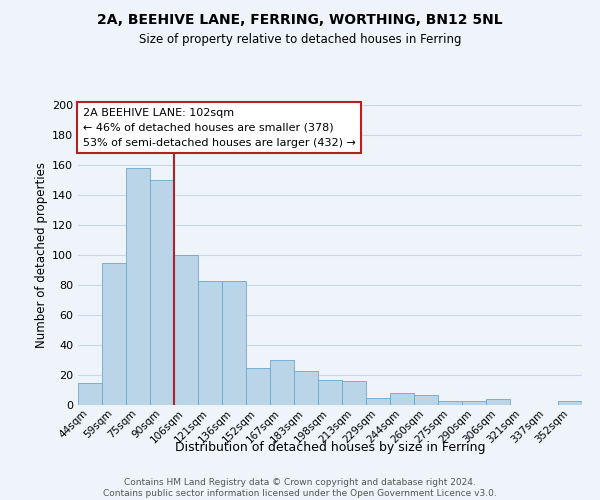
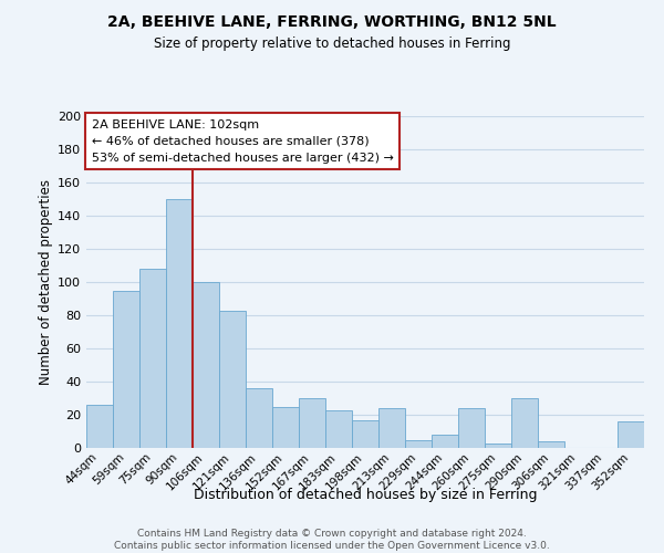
44sqm: 15 -> 26
75sqm: 158 -> 108
136sqm: 83 -> 36
213sqm: 16 -> 24
260sqm: 7 -> 24
290sqm: 3 -> 30
352sqm: 3 -> 16
